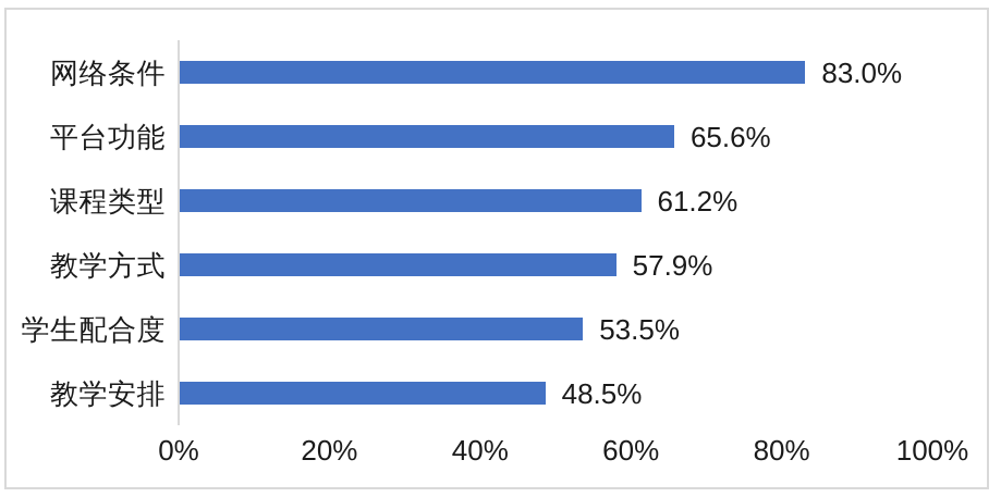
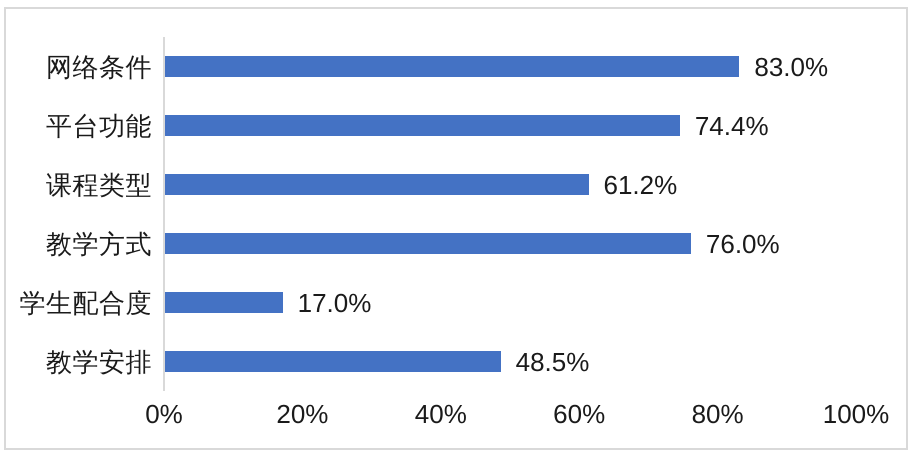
平台功能: 65.6% -> 74.4%
教学方式: 57.9% -> 76.0%
学生配合度: 53.5% -> 17.0%
